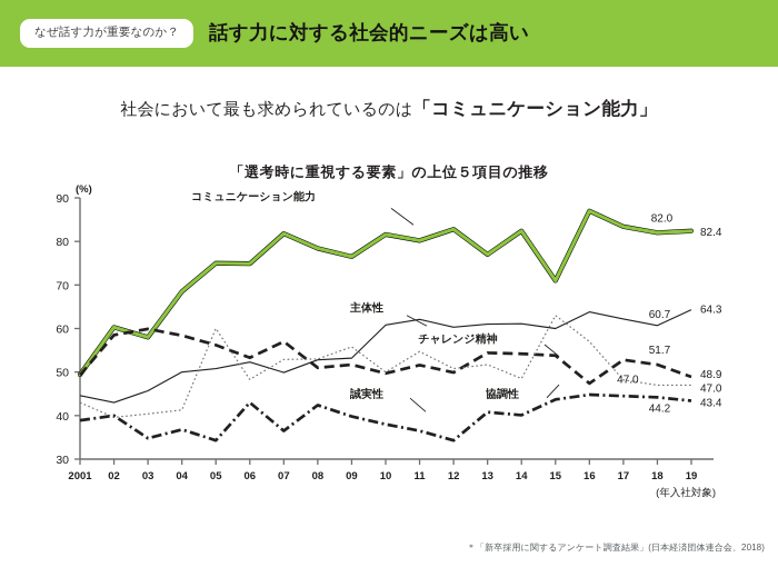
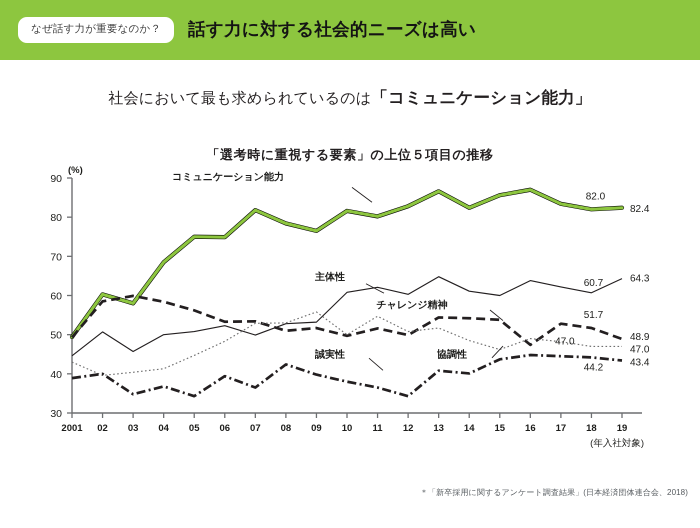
主体性/02: 43 -> 51
協調性/05: 60 -> 45
誠実性/06: 43 -> 39
チャレンジ精神/07: 57 -> 53
コミュニケーション能力/13: 77 -> 87
主体性/13: 61 -> 65
コミュニケーション能力/15: 71 -> 86
協調性/15: 63 -> 46
協調性/16: 57 -> 49
